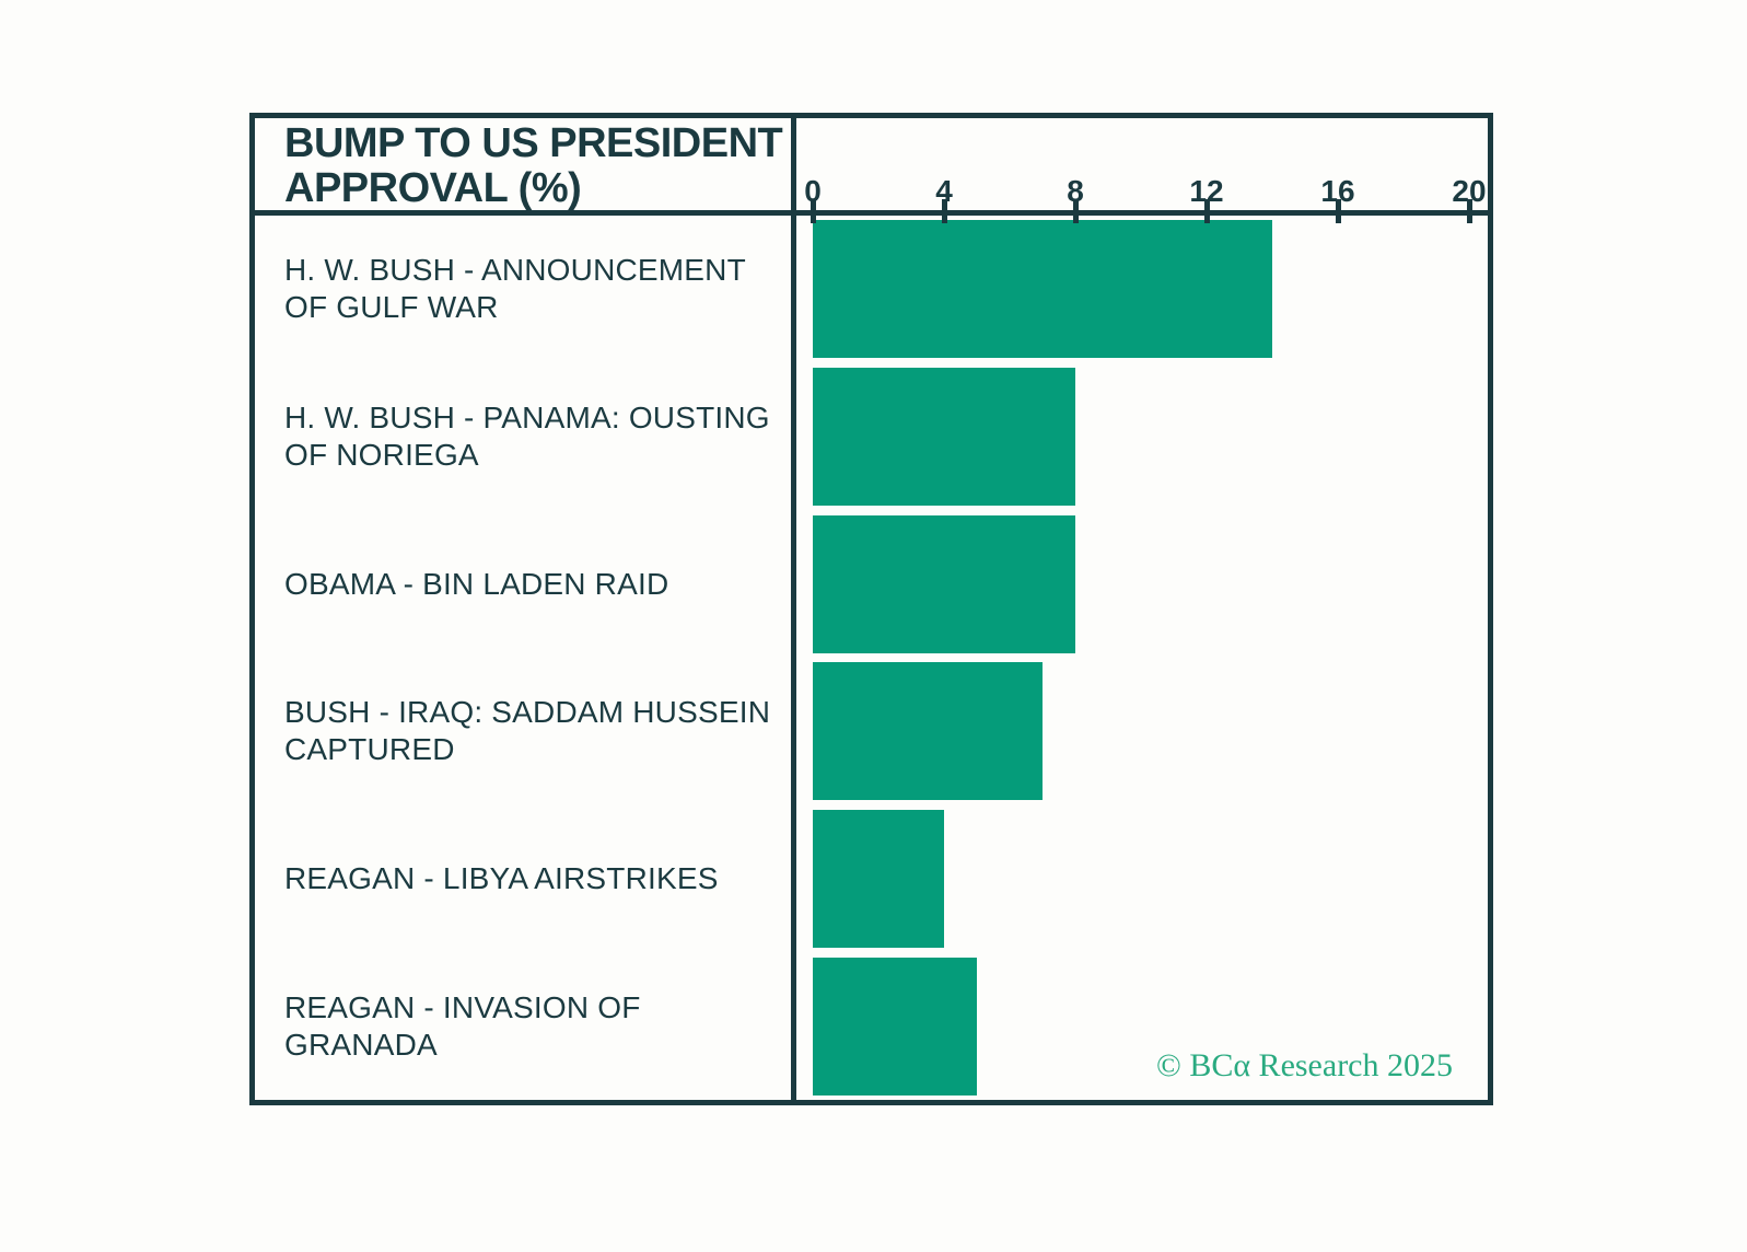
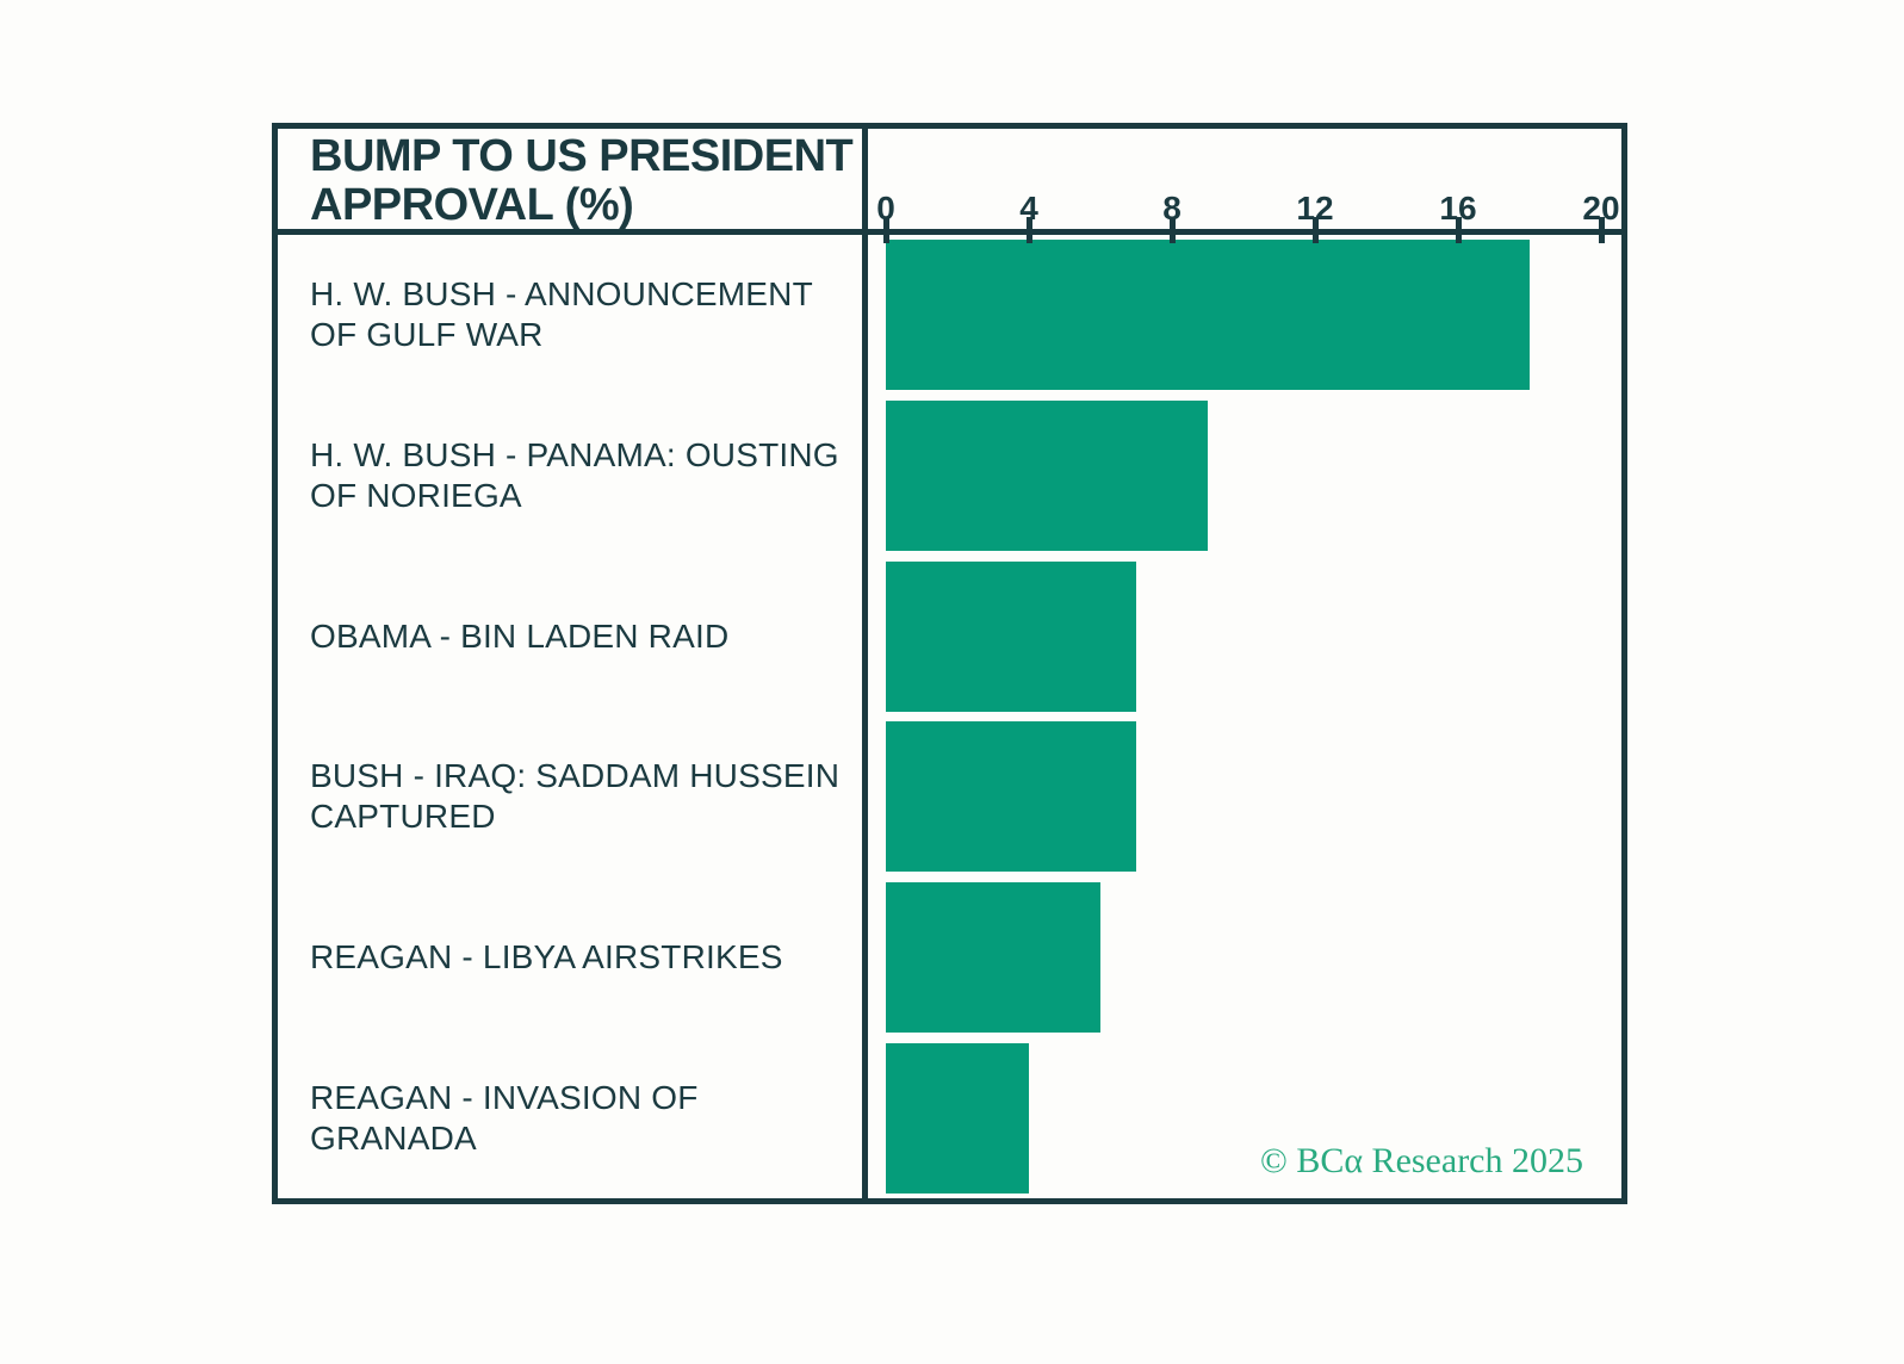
H. W. BUSH - ANNOUNCEMENT OF GULF WAR: 14 -> 18
H. W. BUSH - PANAMA: OUSTING OF NORIEGA: 8 -> 9
OBAMA - BIN LADEN RAID: 8 -> 7
REAGAN - LIBYA AIRSTRIKES: 4 -> 6
REAGAN - INVASION OF GRANADA: 5 -> 4
